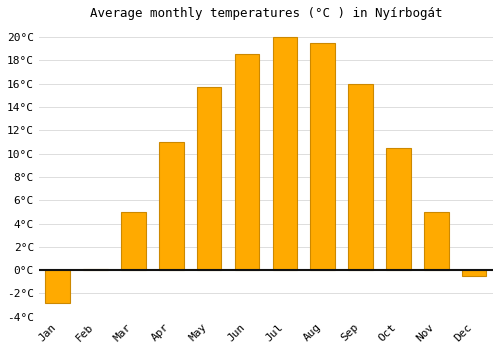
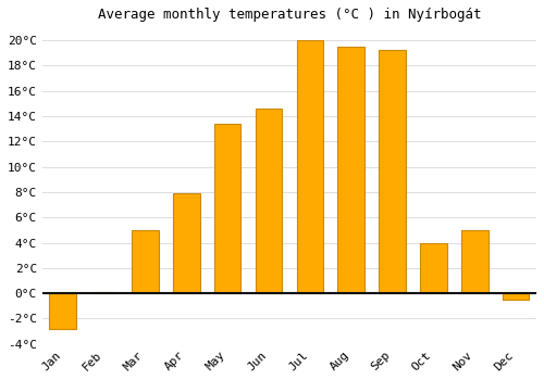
Apr: 11.0°C -> 7.9°C
May: 15.7°C -> 13.4°C
Jun: 18.5°C -> 14.6°C
Sep: 16.0°C -> 19.2°C
Oct: 10.5°C -> 4.0°C
